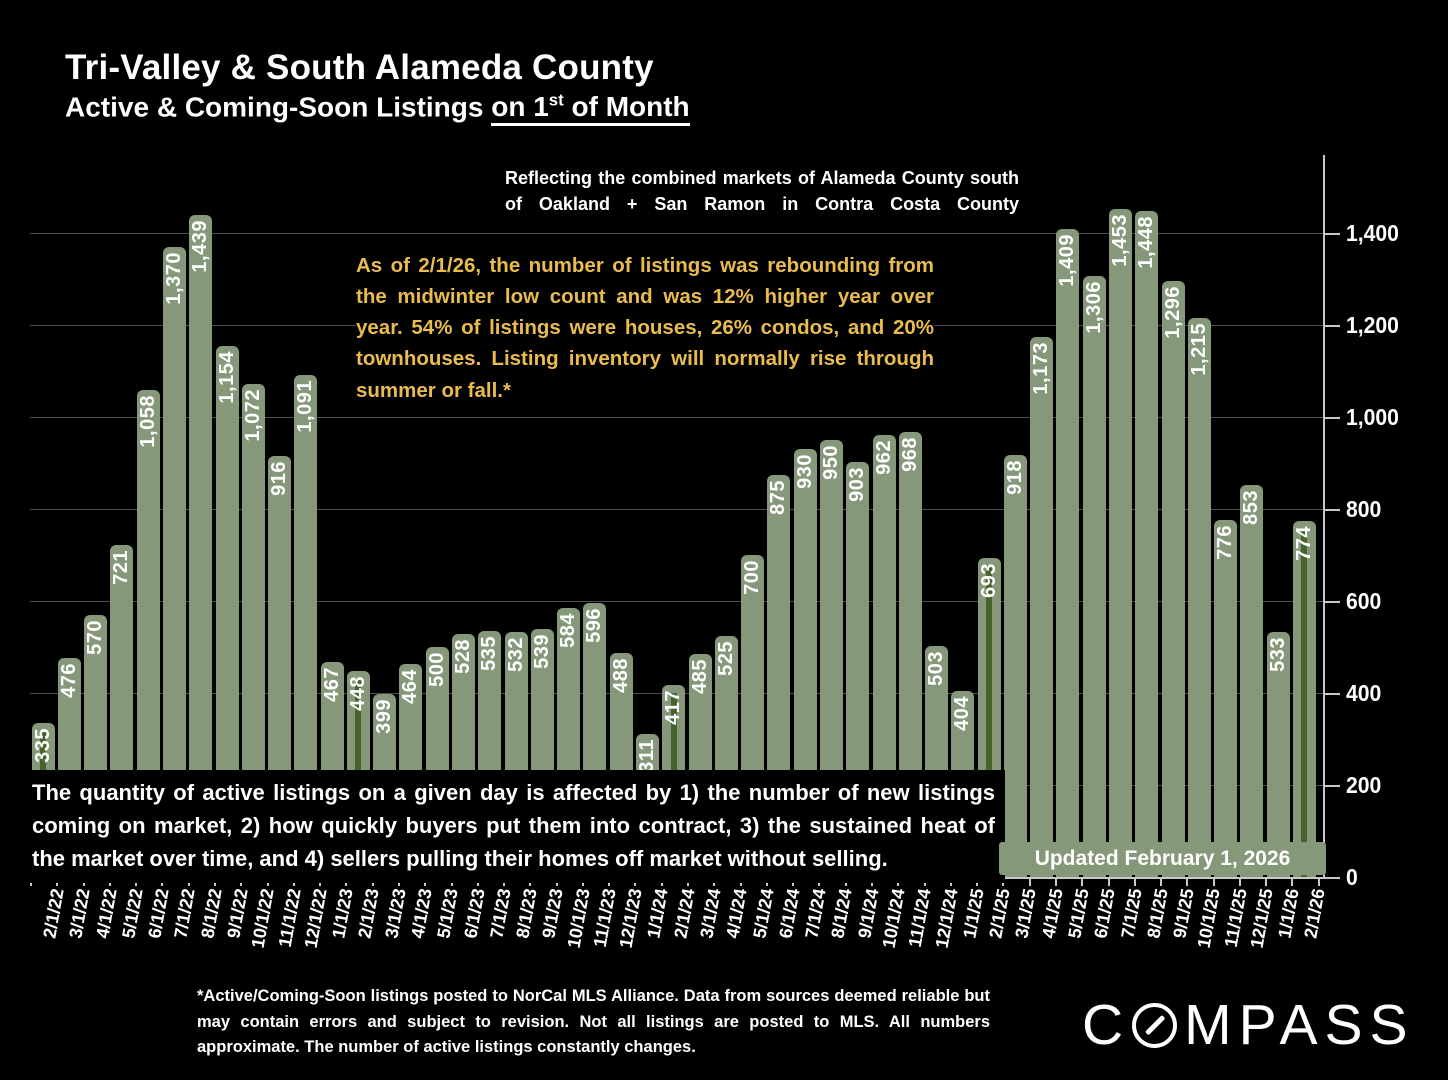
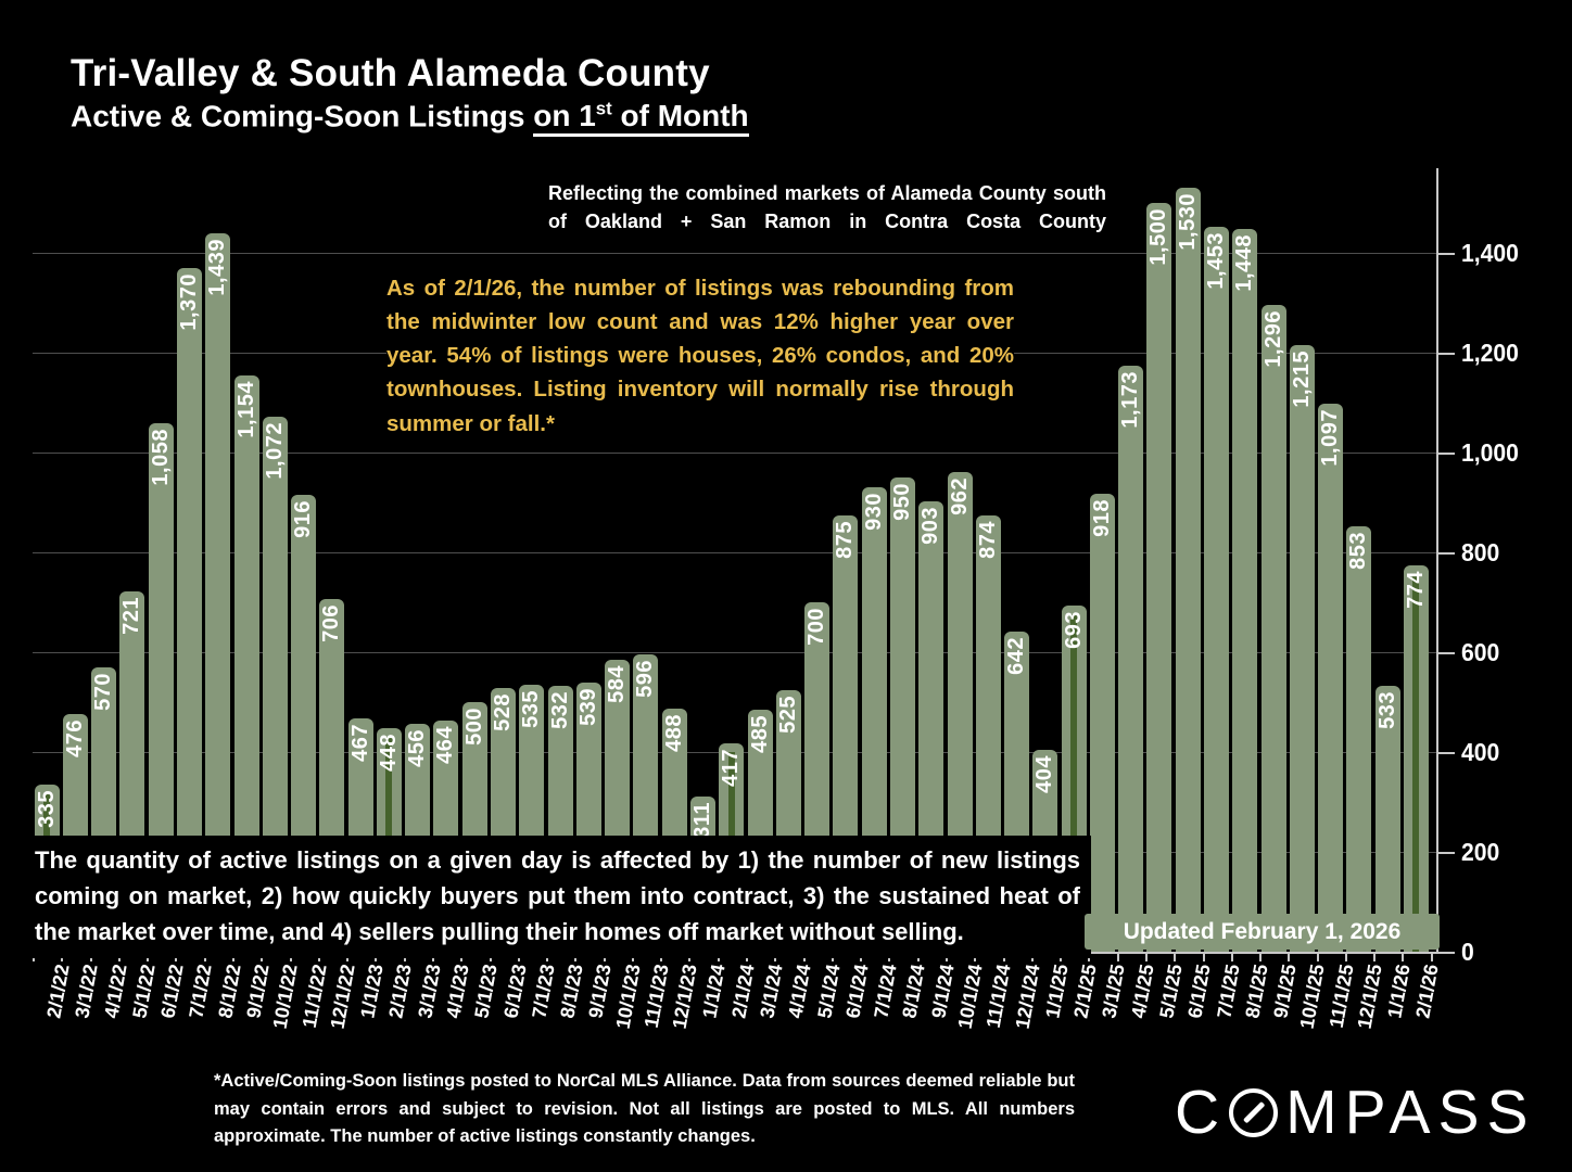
12/1/22: 1,091 -> 706
3/1/23: 399 -> 456
11/1/24: 968 -> 874
12/1/24: 503 -> 642
5/1/25: 1,409 -> 1,500
6/1/25: 1,306 -> 1,530
11/1/25: 776 -> 1,097
